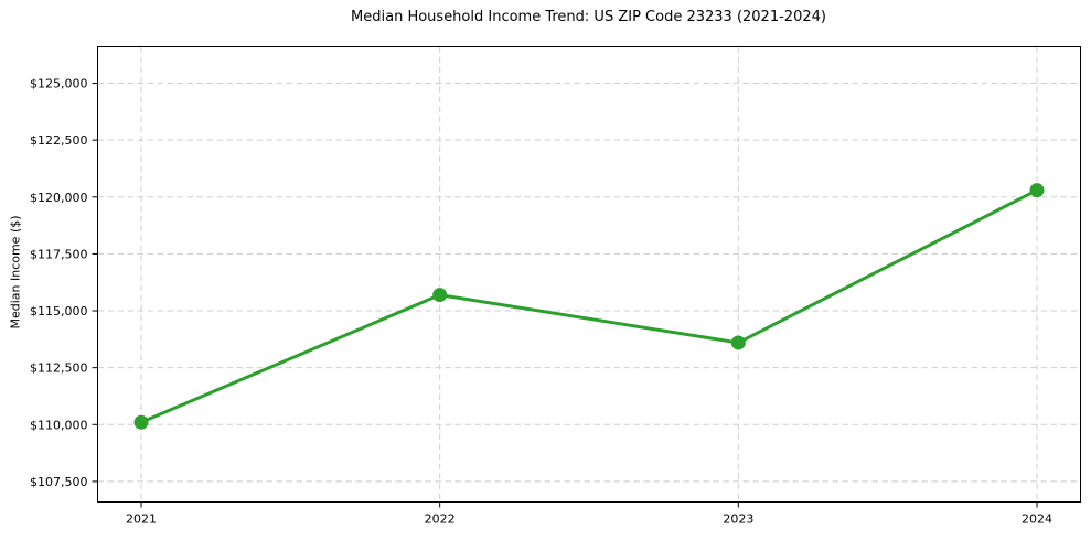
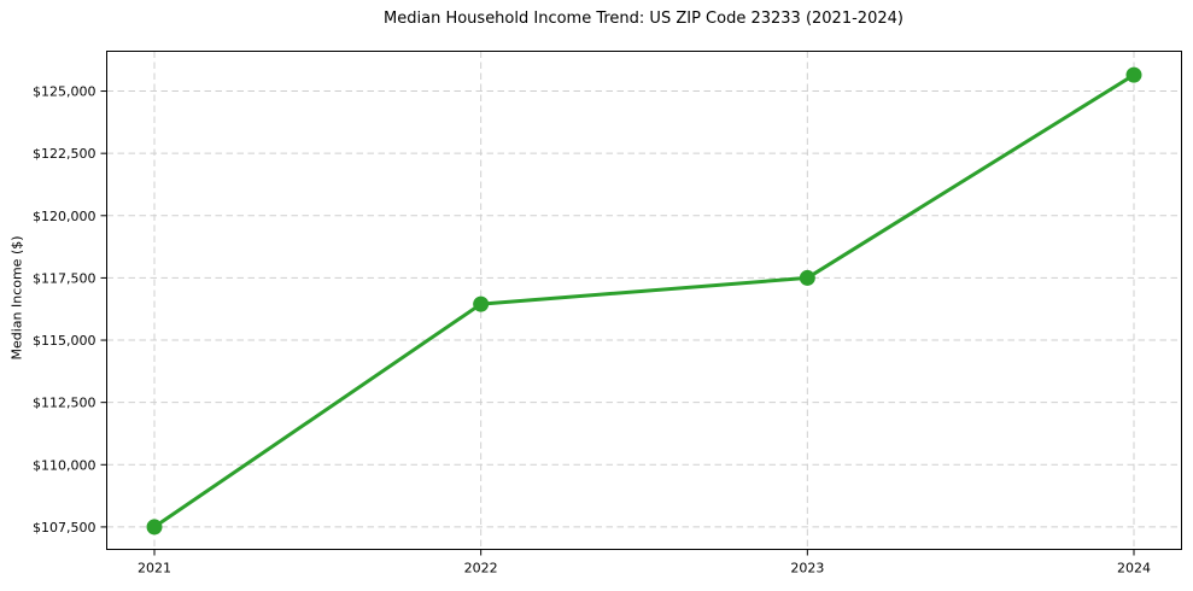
2021: $110100 -> $107500
2022: $115700 -> $116400
2023: $113600 -> $117500
2024: $120300 -> $125600
